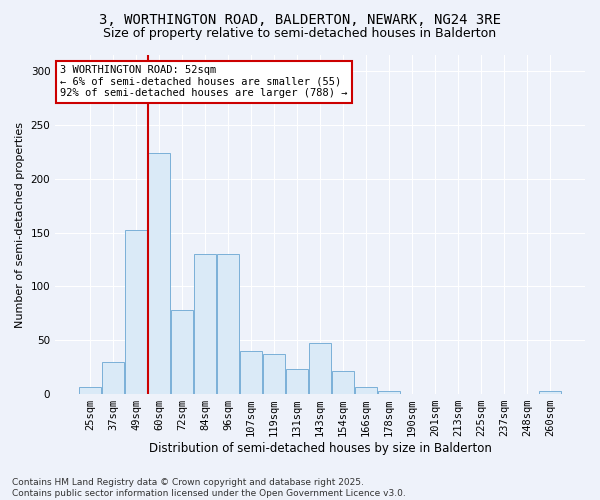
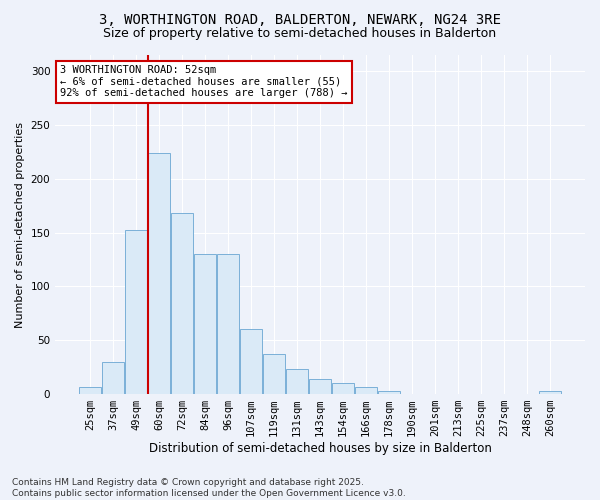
72sqm: 78 -> 168
107sqm: 40 -> 60
143sqm: 47 -> 14
154sqm: 21 -> 10
